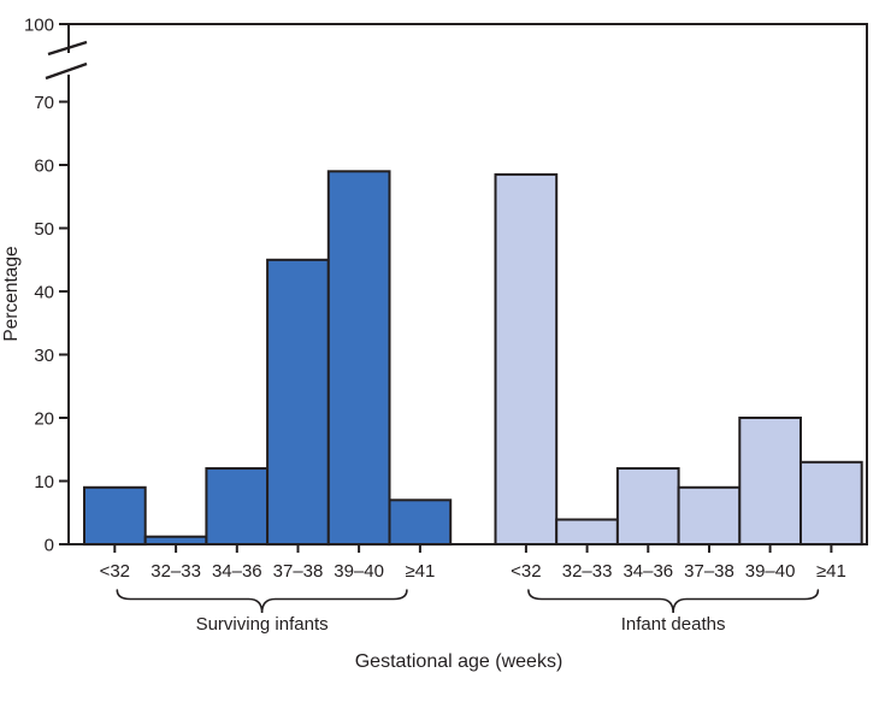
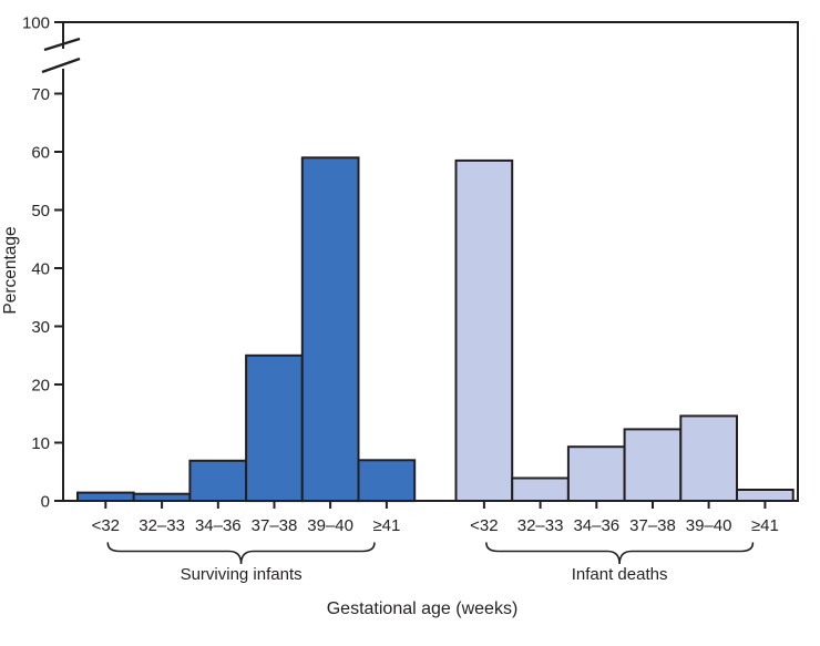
Surviving infants/<32: 9 -> 1
Surviving infants/34–36: 12 -> 7
Infant deaths/34–36: 12 -> 9
Surviving infants/37–38: 45 -> 25
Infant deaths/37–38: 9 -> 12
Infant deaths/39–40: 20 -> 15
Infant deaths/≥41: 13 -> 2
